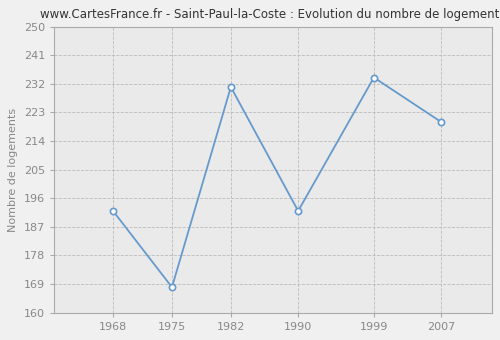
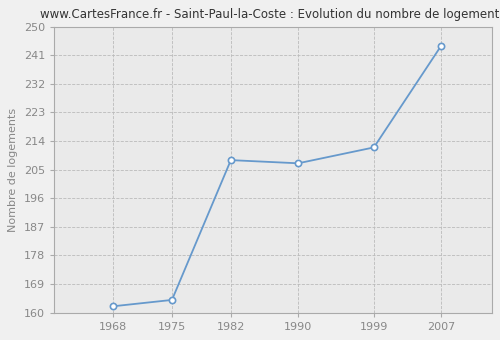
1968: 192 -> 162
1975: 168 -> 164
1982: 231 -> 208
1990: 192 -> 207
1999: 234 -> 212
2007: 220 -> 244
